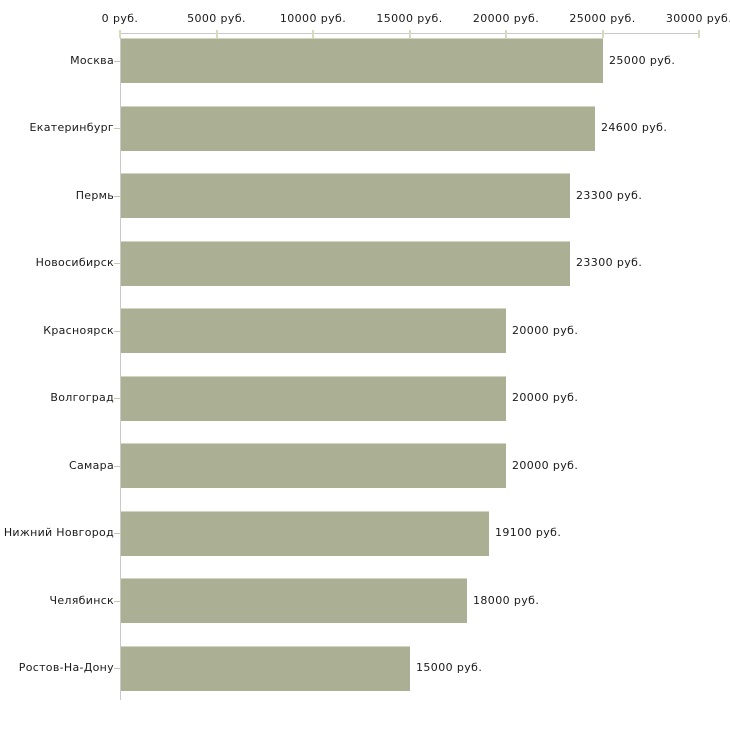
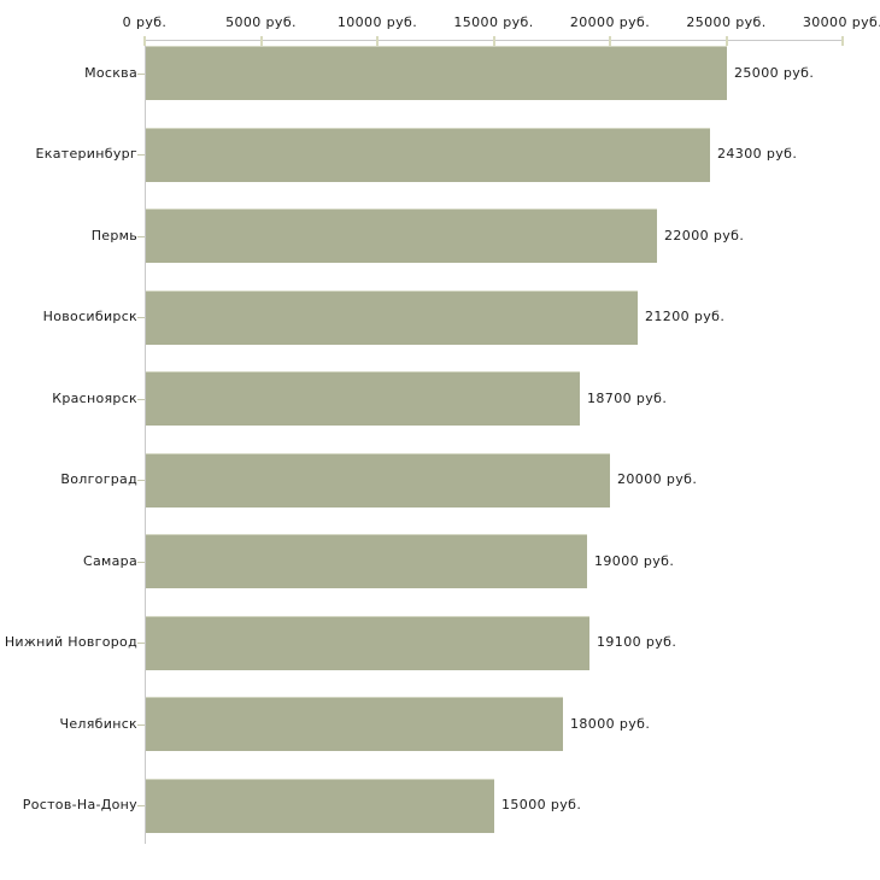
Екатеринбург: 24600 -> 24300
Пермь: 23300 -> 22000
Новосибирск: 23300 -> 21200
Красноярск: 20000 -> 18700
Самара: 20000 -> 19000
